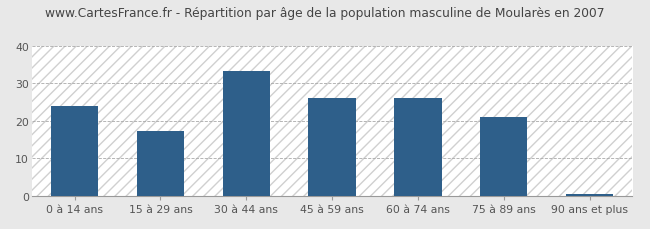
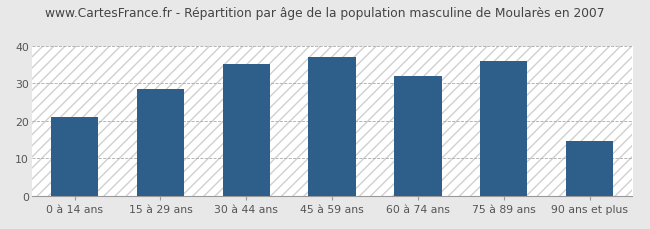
0 à 14 ans: 24.0 -> 21.0
15 à 29 ans: 17.2 -> 28.5
30 à 44 ans: 33.3 -> 35.0
45 à 59 ans: 26.0 -> 37.0
60 à 74 ans: 26.0 -> 32.0
75 à 89 ans: 21.0 -> 36.0
90 ans et plus: 0.4 -> 14.5
